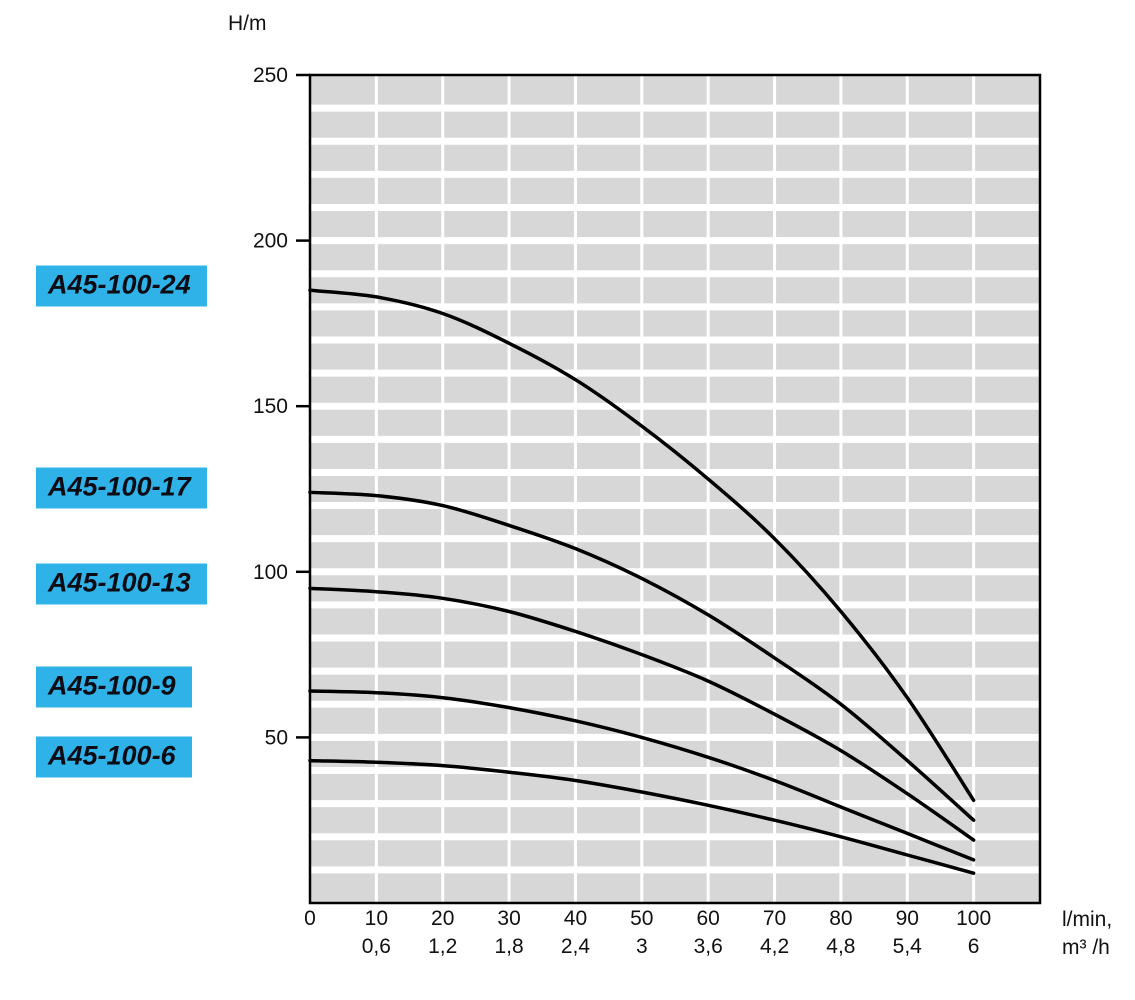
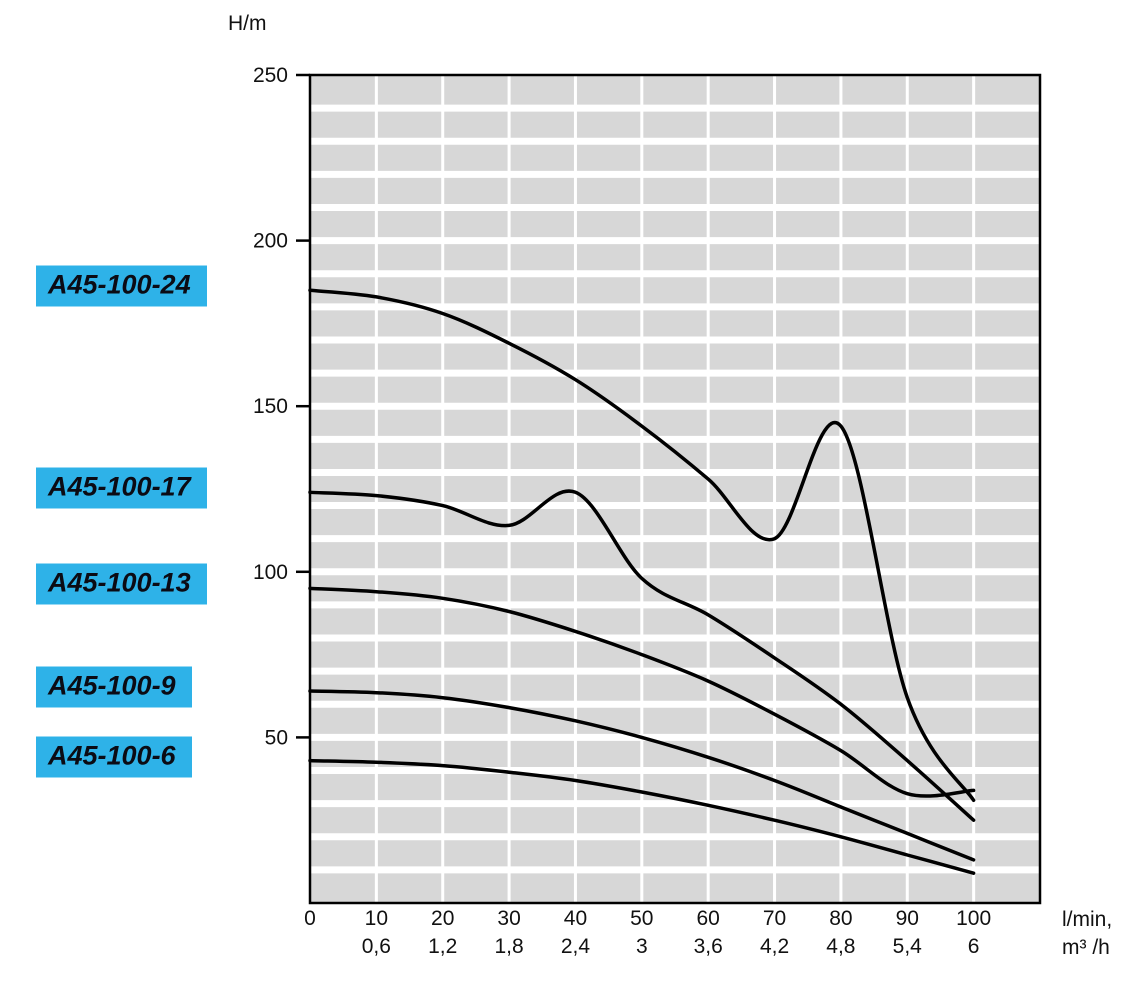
A45-100-17/40: 107 -> 124
A45-100-24/80: 88 -> 144
A45-100-13/100: 19 -> 34
